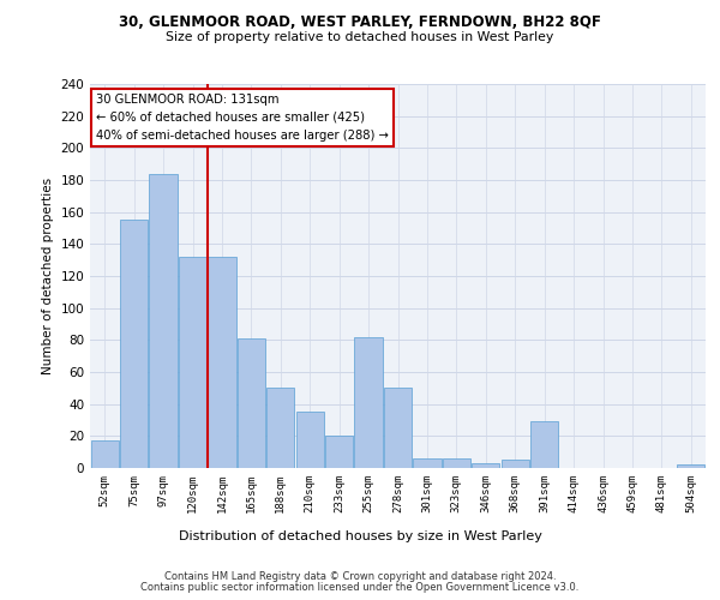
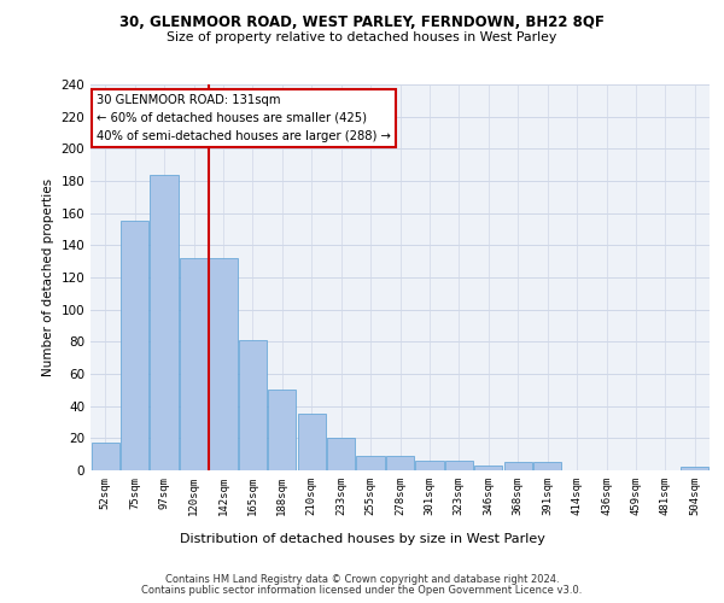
255sqm: 82 -> 9
278sqm: 50 -> 9
391sqm: 29 -> 5
